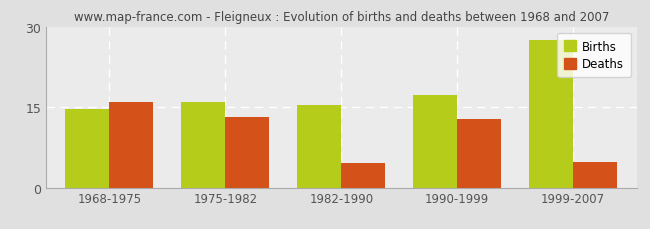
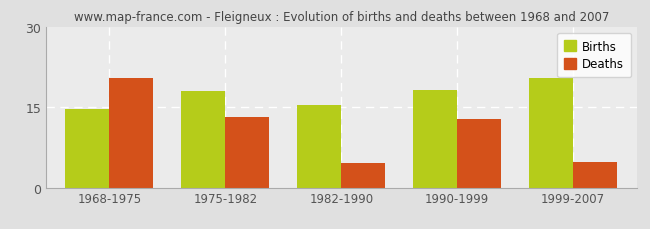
Deaths/1968-1975: 16.0 -> 20.4
Births/1975-1982: 15.9 -> 18.0
Births/1990-1999: 17.2 -> 18.2
Births/1999-2007: 27.5 -> 20.4
